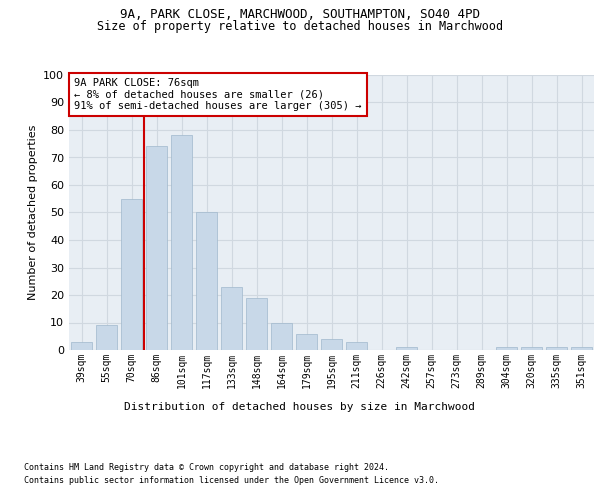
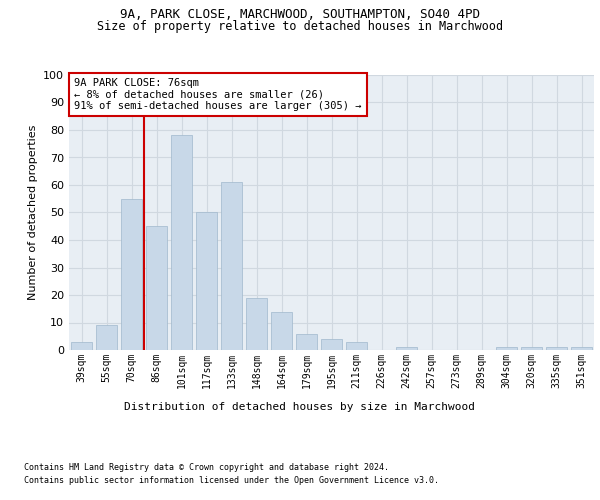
86sqm: 74 -> 45
133sqm: 23 -> 61
164sqm: 10 -> 14
